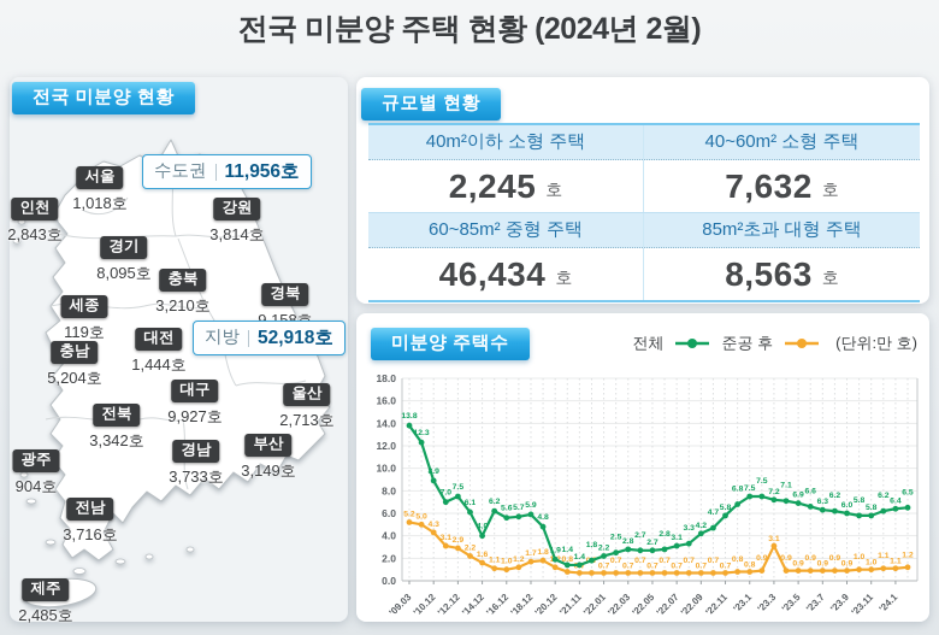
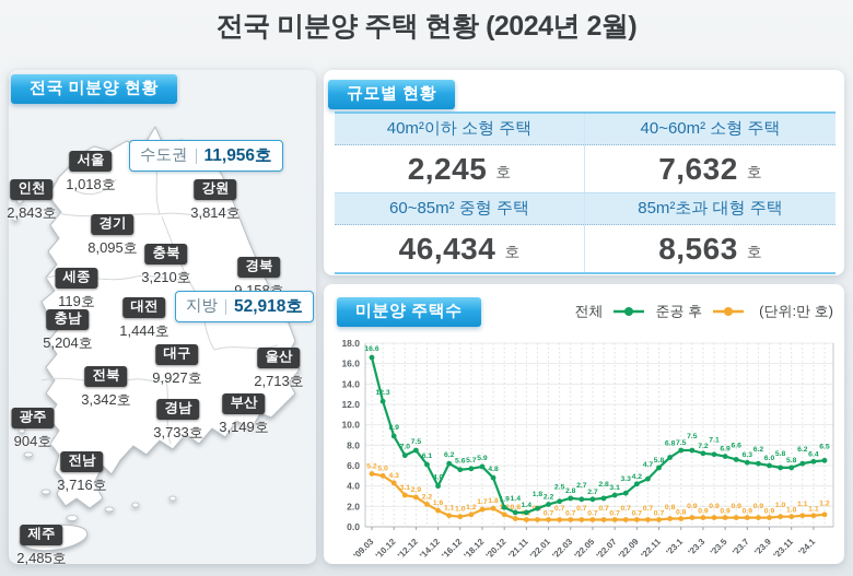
전체/'09.03: 13.8 -> 16.6
준공 후/'23.3: 3.1 -> 0.9
